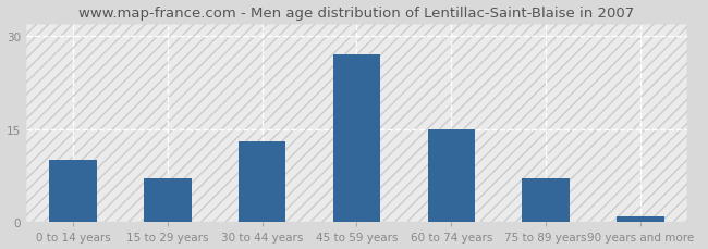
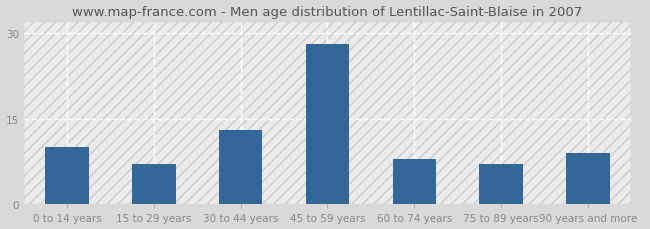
45 to 59 years: 27 -> 28
60 to 74 years: 15 -> 8
90 years and more: 1 -> 9
